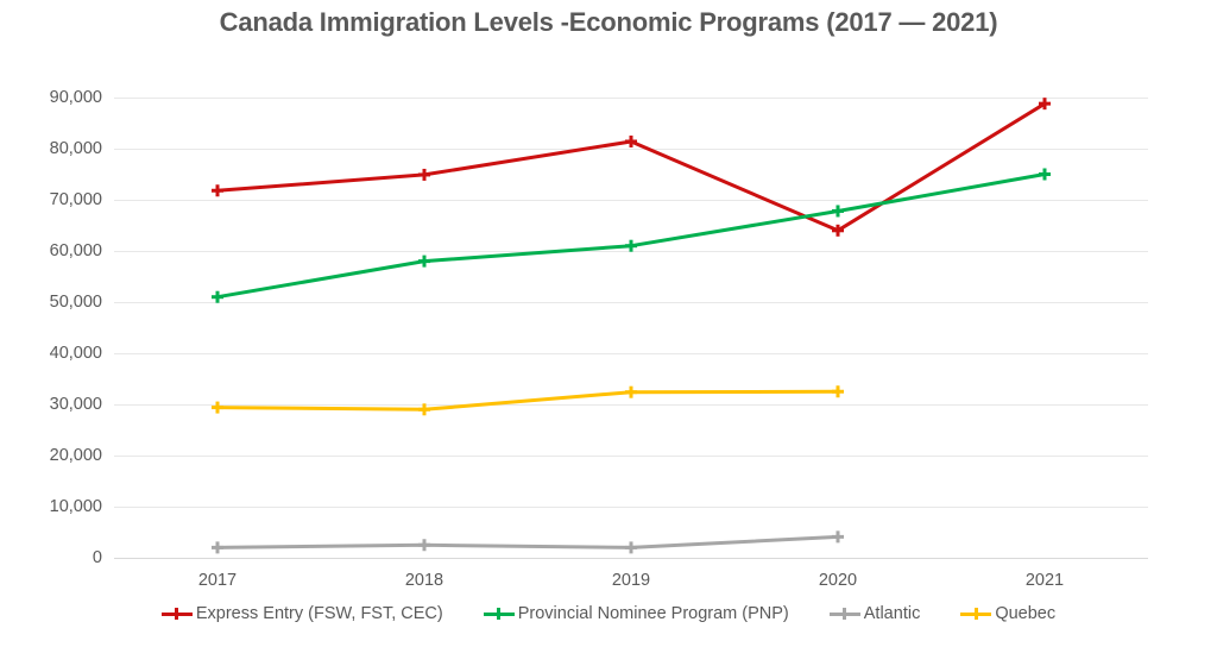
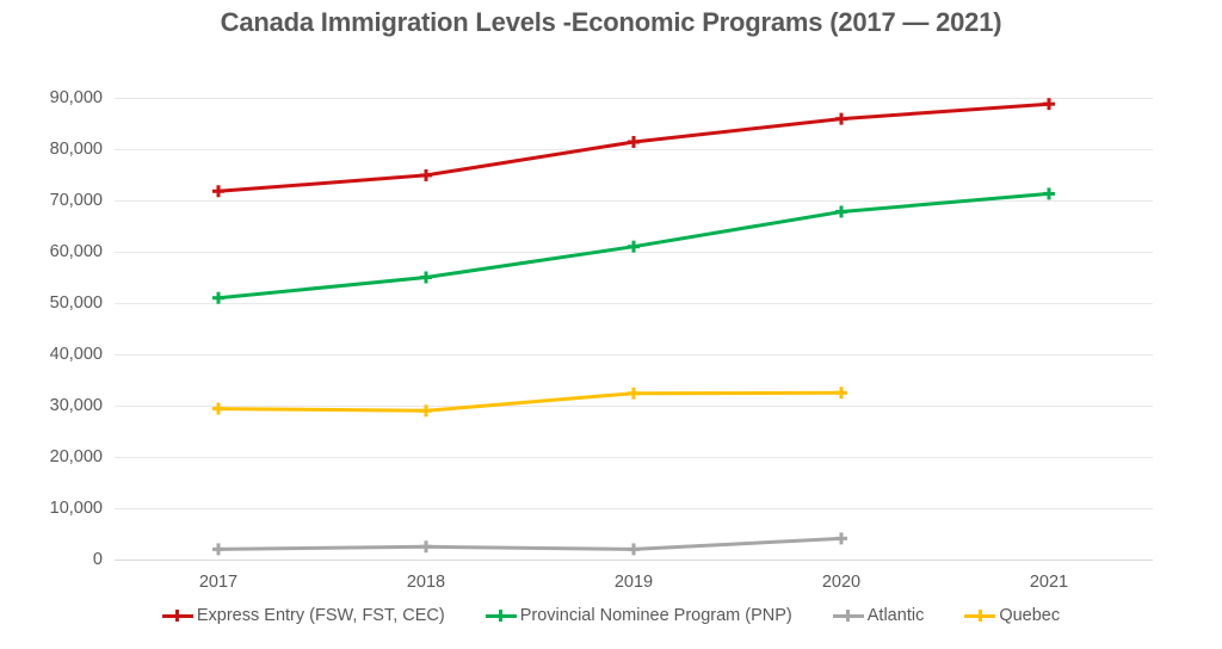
Provincial Nominee Program (PNP)/2018: 58000 -> 55000
Express Entry (FSW, FST, CEC)/2020: 64000 -> 86000
Provincial Nominee Program (PNP)/2021: 75000 -> 71000
